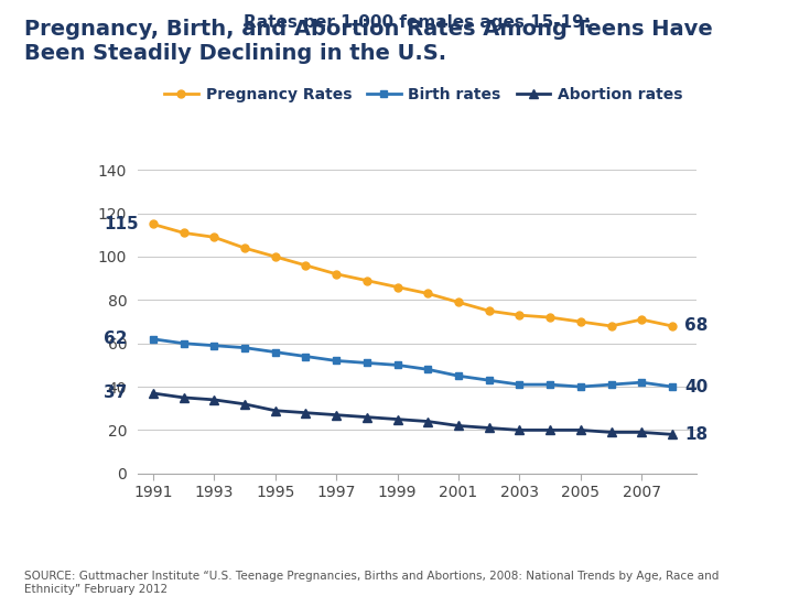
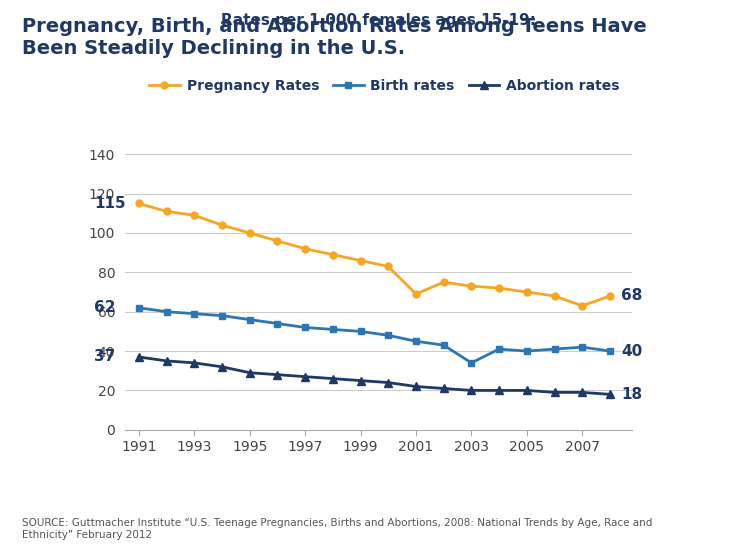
Pregnancy Rates/2001: 79 -> 69
Birth rates/2003: 41 -> 34
Pregnancy Rates/2007: 71 -> 63
